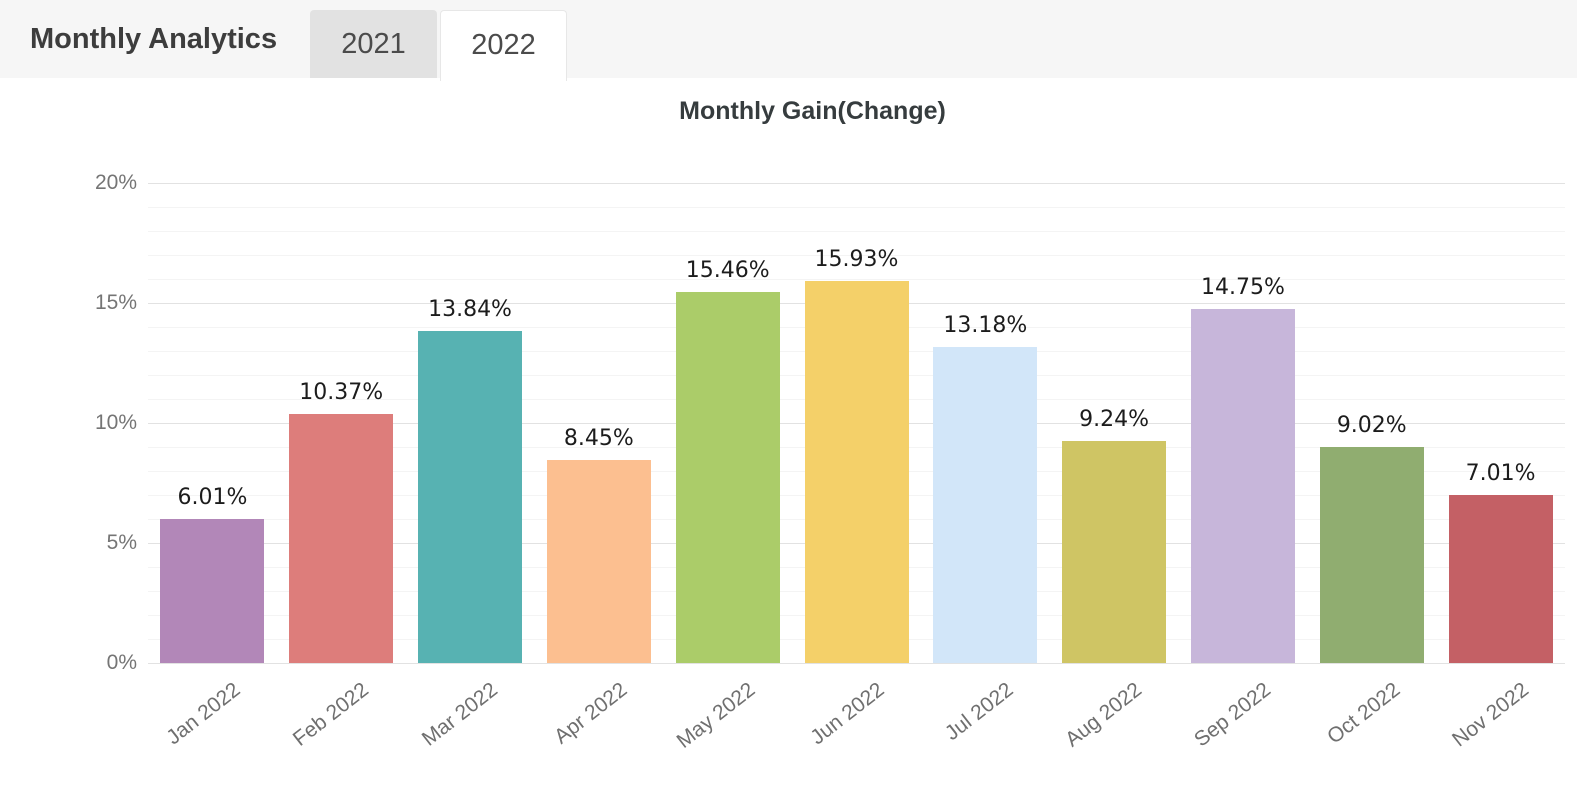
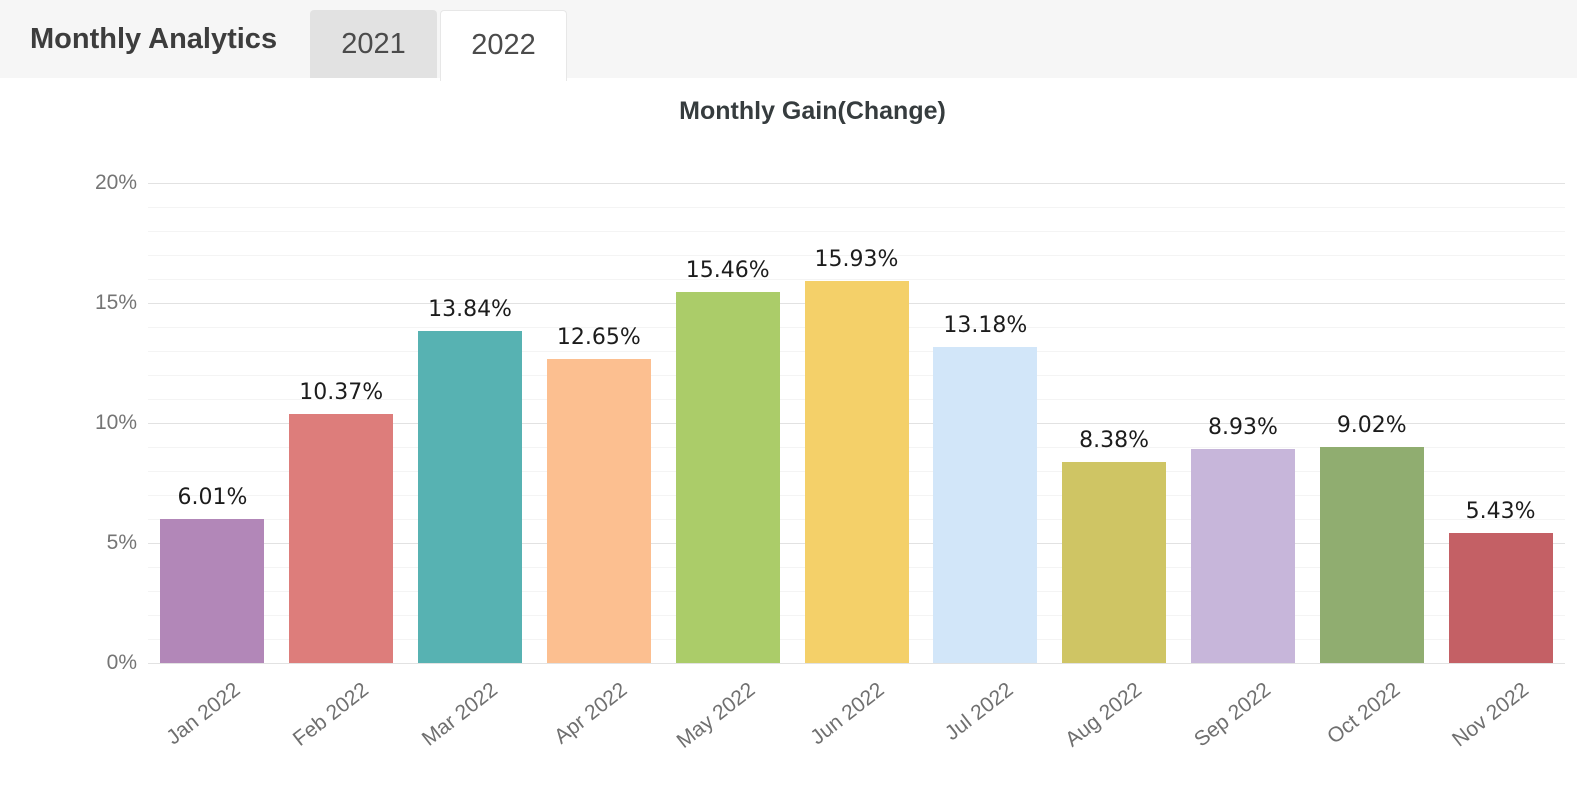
Apr 2022: 8.45% -> 12.65%
Aug 2022: 9.24% -> 8.38%
Sep 2022: 14.75% -> 8.93%
Nov 2022: 7.01% -> 5.43%
